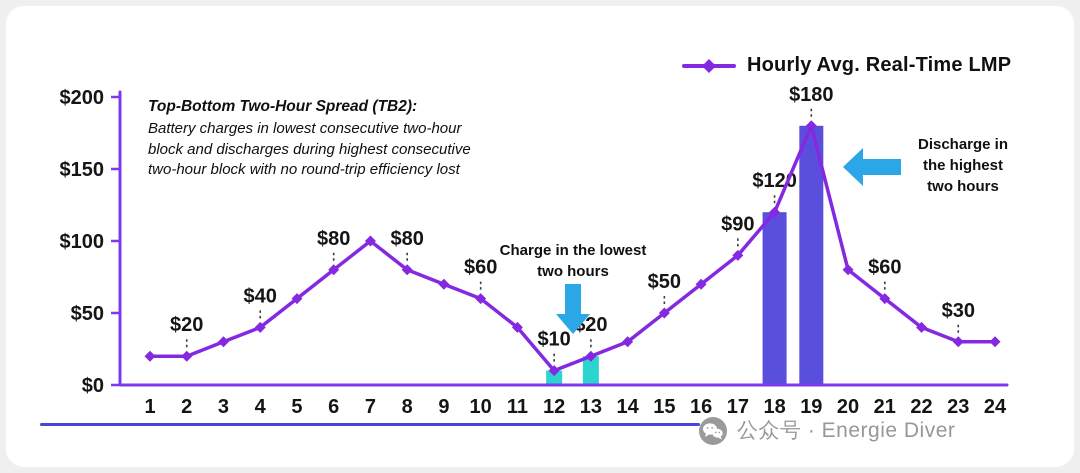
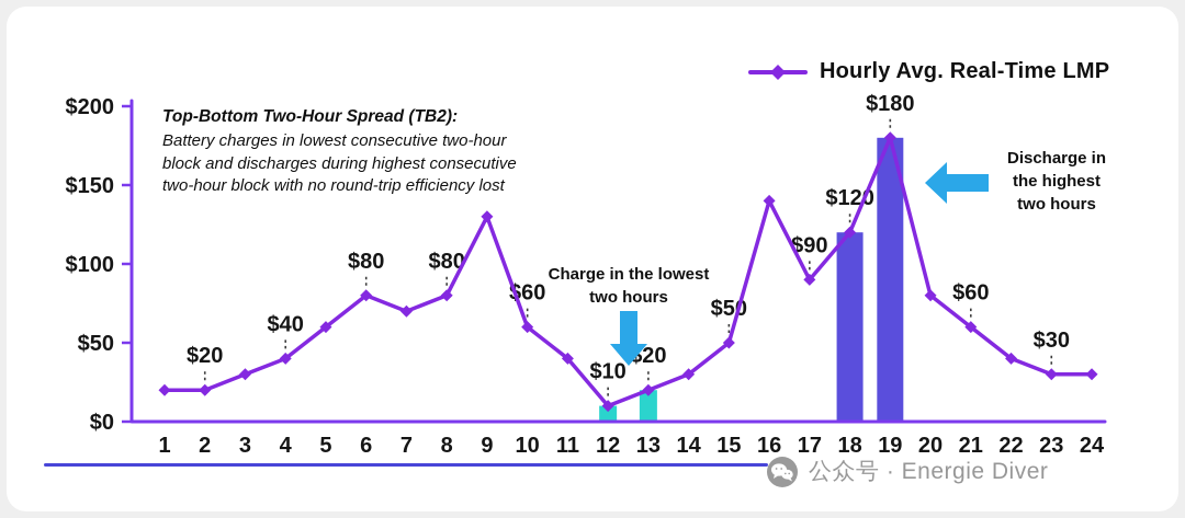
7: $100 -> $70
9: $70 -> $130
16: $70 -> $140
